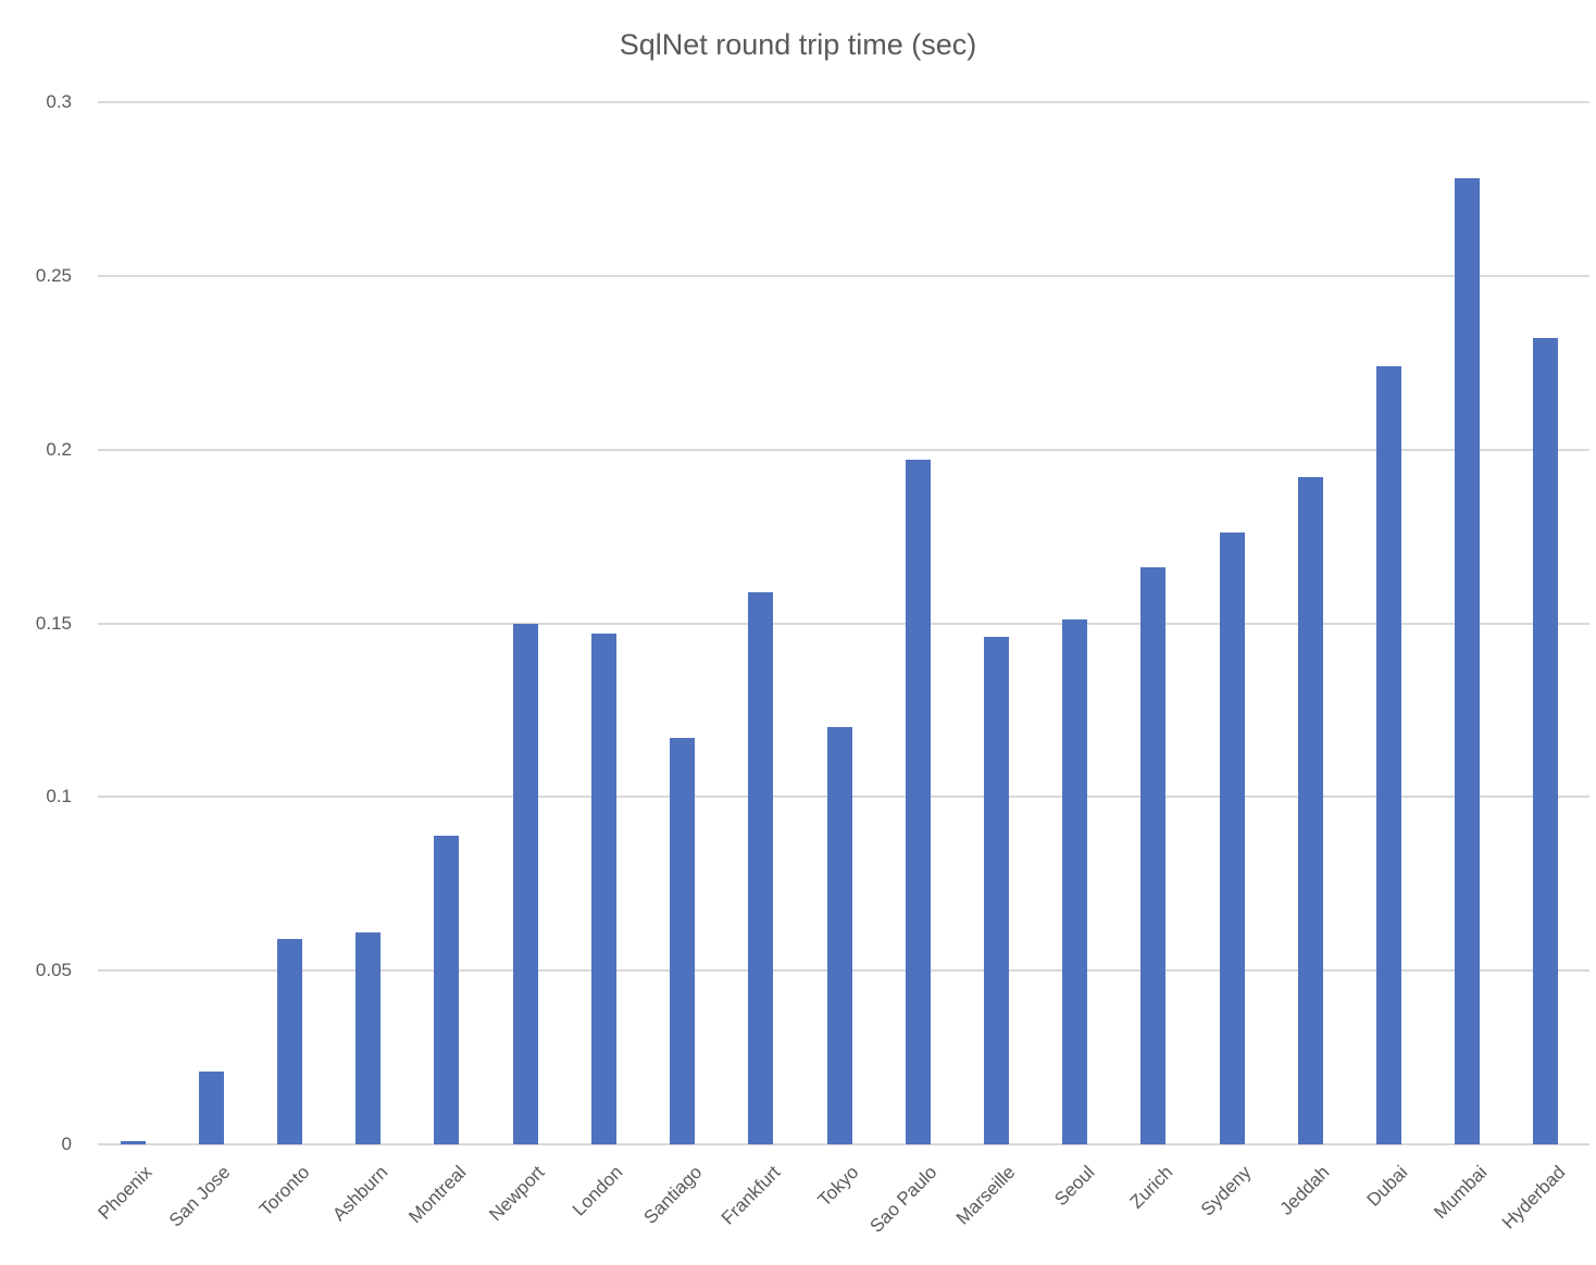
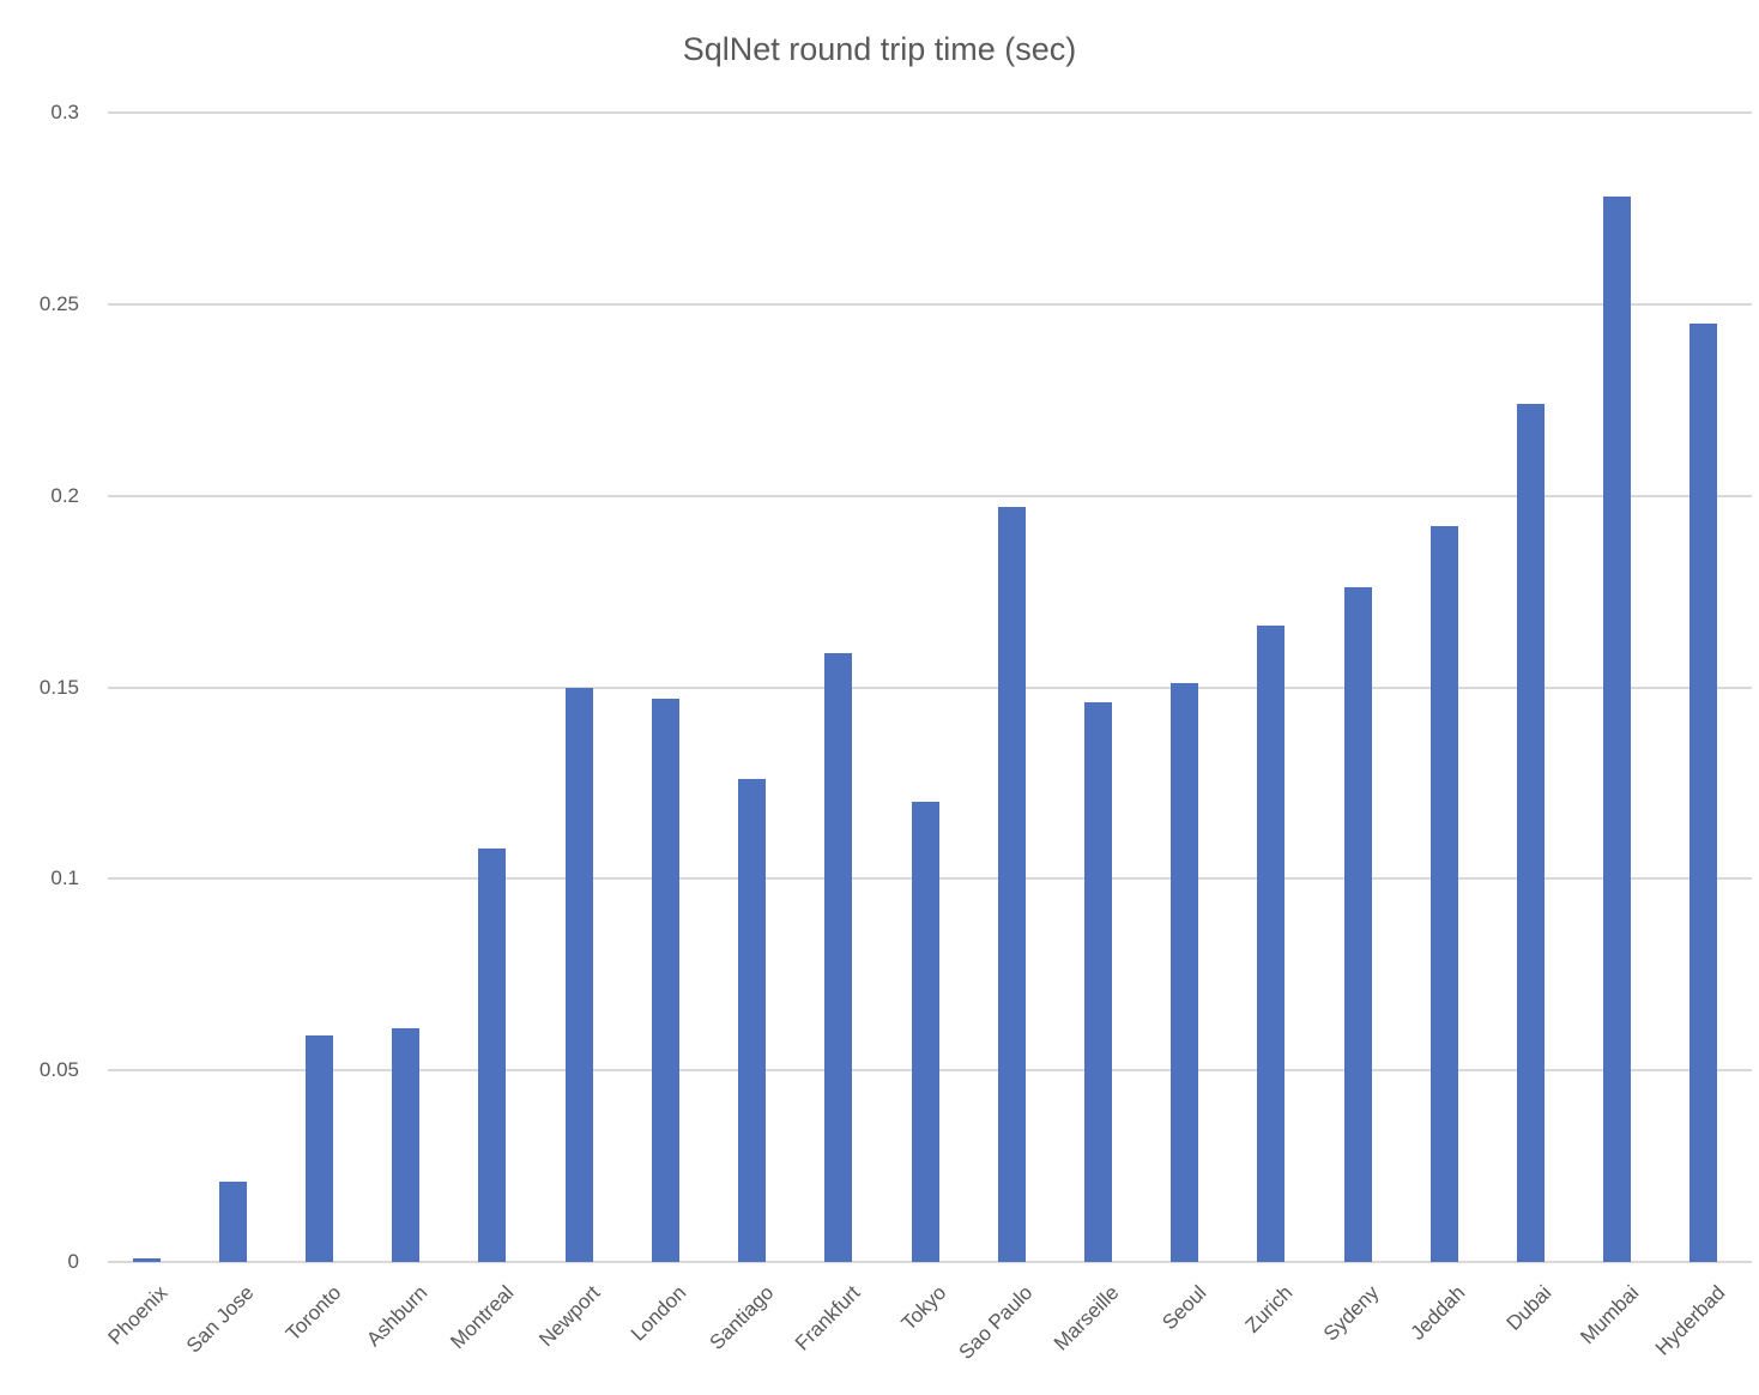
Montreal: 0.089 -> 0.108
Santiago: 0.117 -> 0.126
Hyderbad: 0.232 -> 0.245
